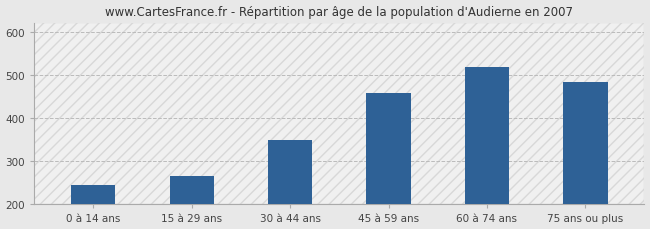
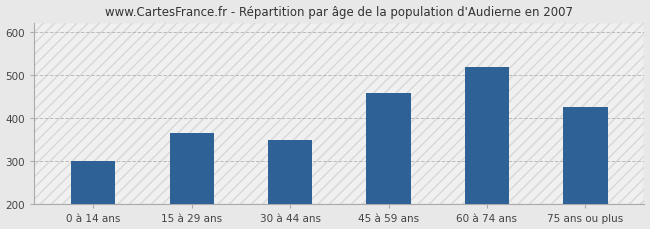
0 à 14 ans: 245 -> 300
15 à 29 ans: 265 -> 365
75 ans ou plus: 483 -> 425
